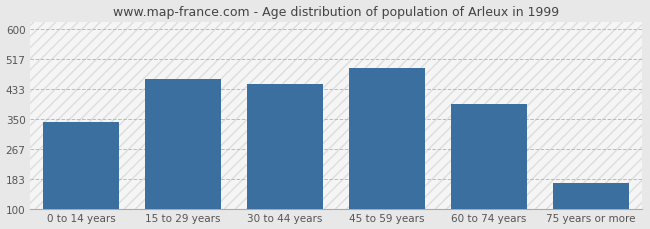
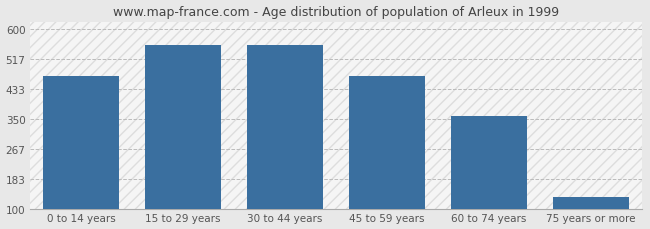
0 to 14 years: 340 -> 468
15 to 29 years: 460 -> 556
30 to 44 years: 445 -> 554
45 to 59 years: 490 -> 468
60 to 74 years: 390 -> 358
75 years or more: 170 -> 133
